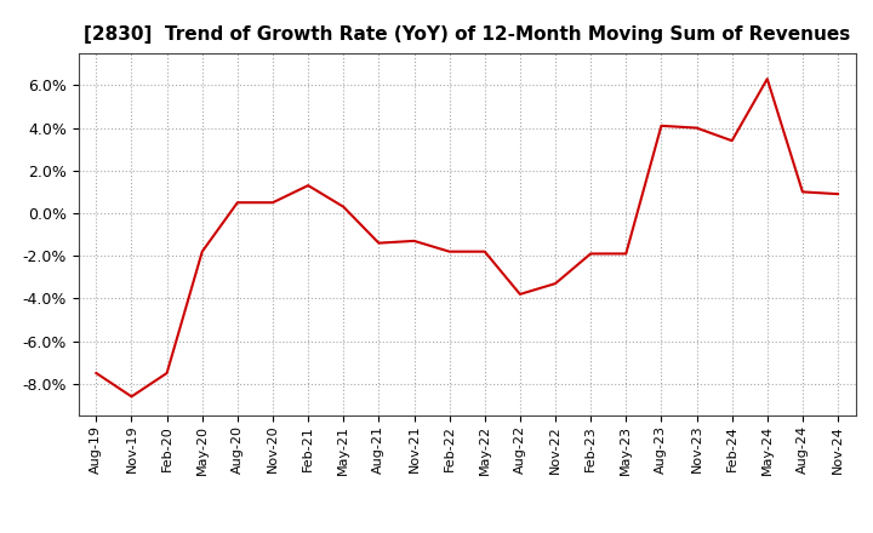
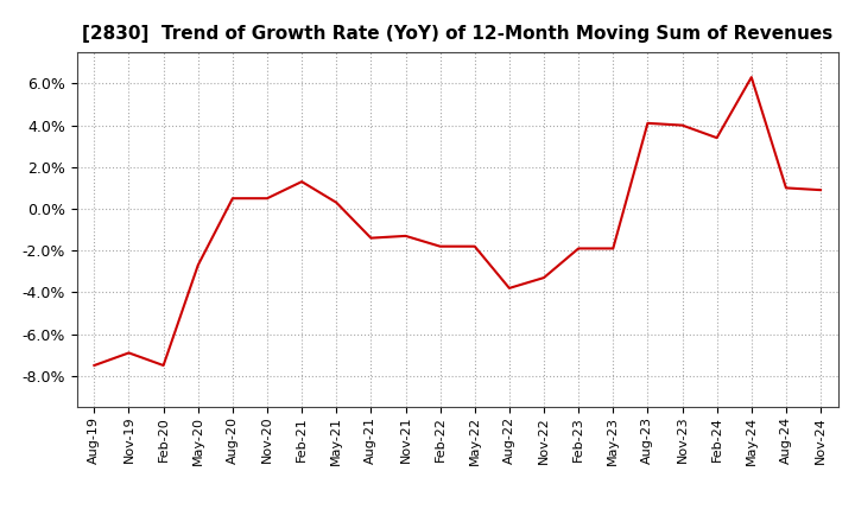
Nov-19: -8.6% -> -6.9%
May-20: -1.8% -> -2.7%
